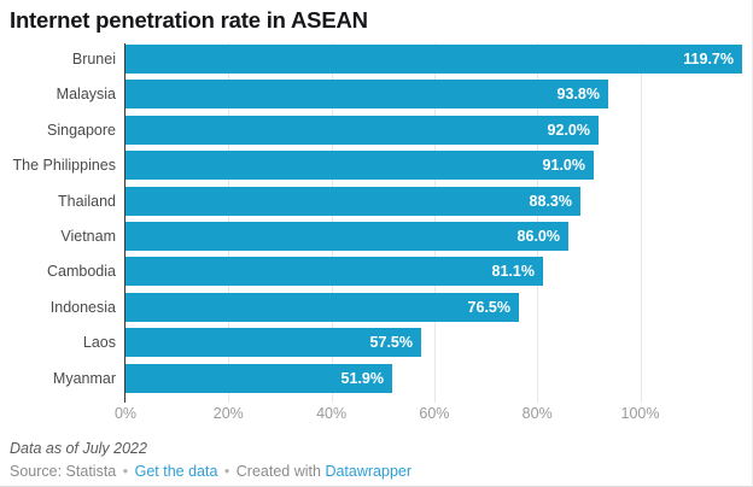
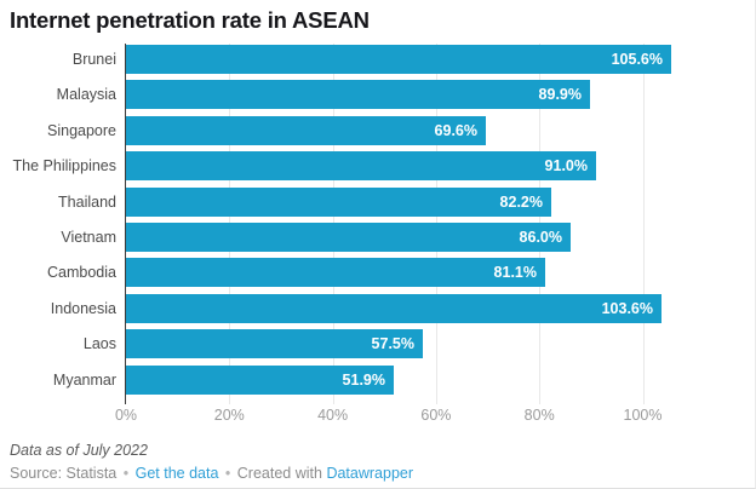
Brunei: 119.7% -> 105.6%
Malaysia: 93.8% -> 89.9%
Singapore: 92.0% -> 69.6%
Thailand: 88.3% -> 82.2%
Indonesia: 76.5% -> 103.6%
